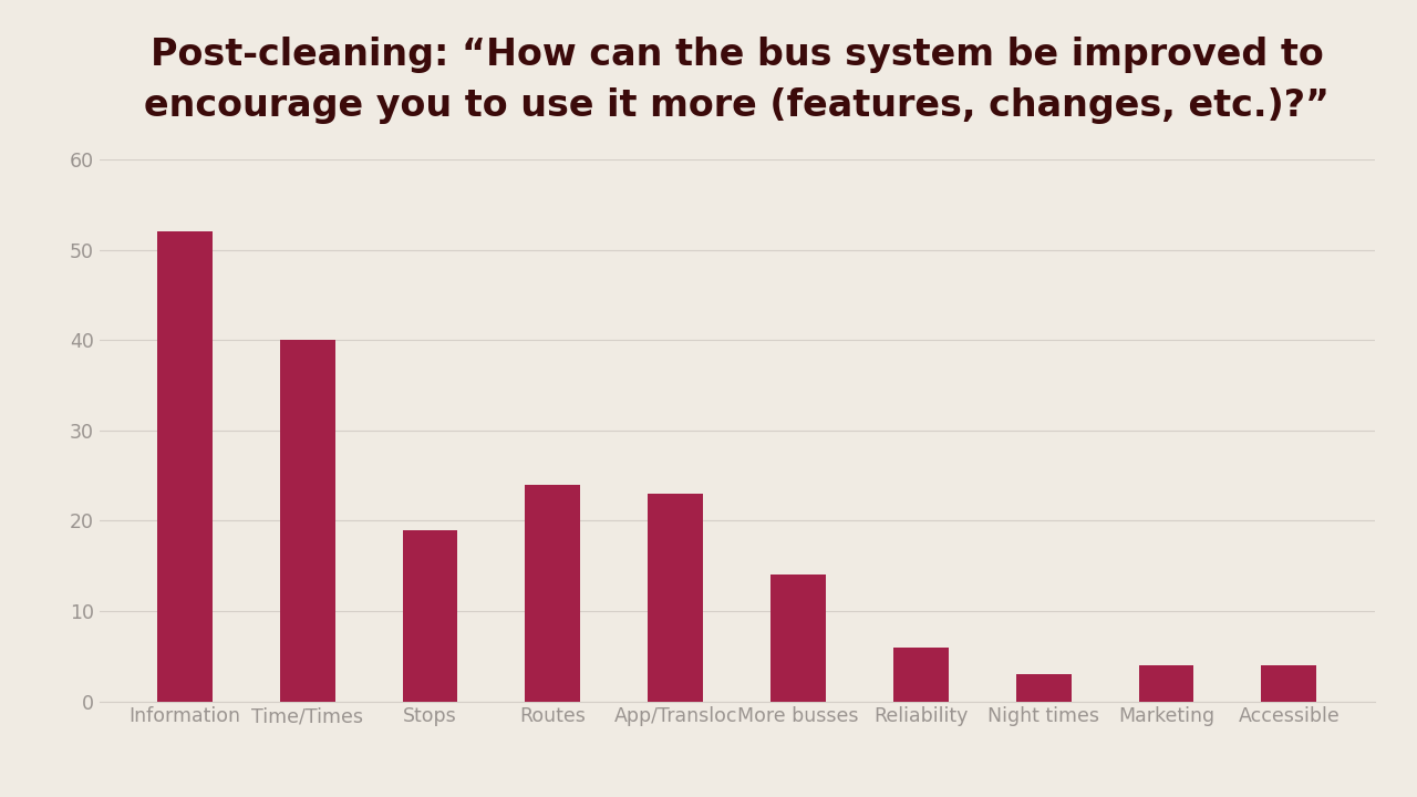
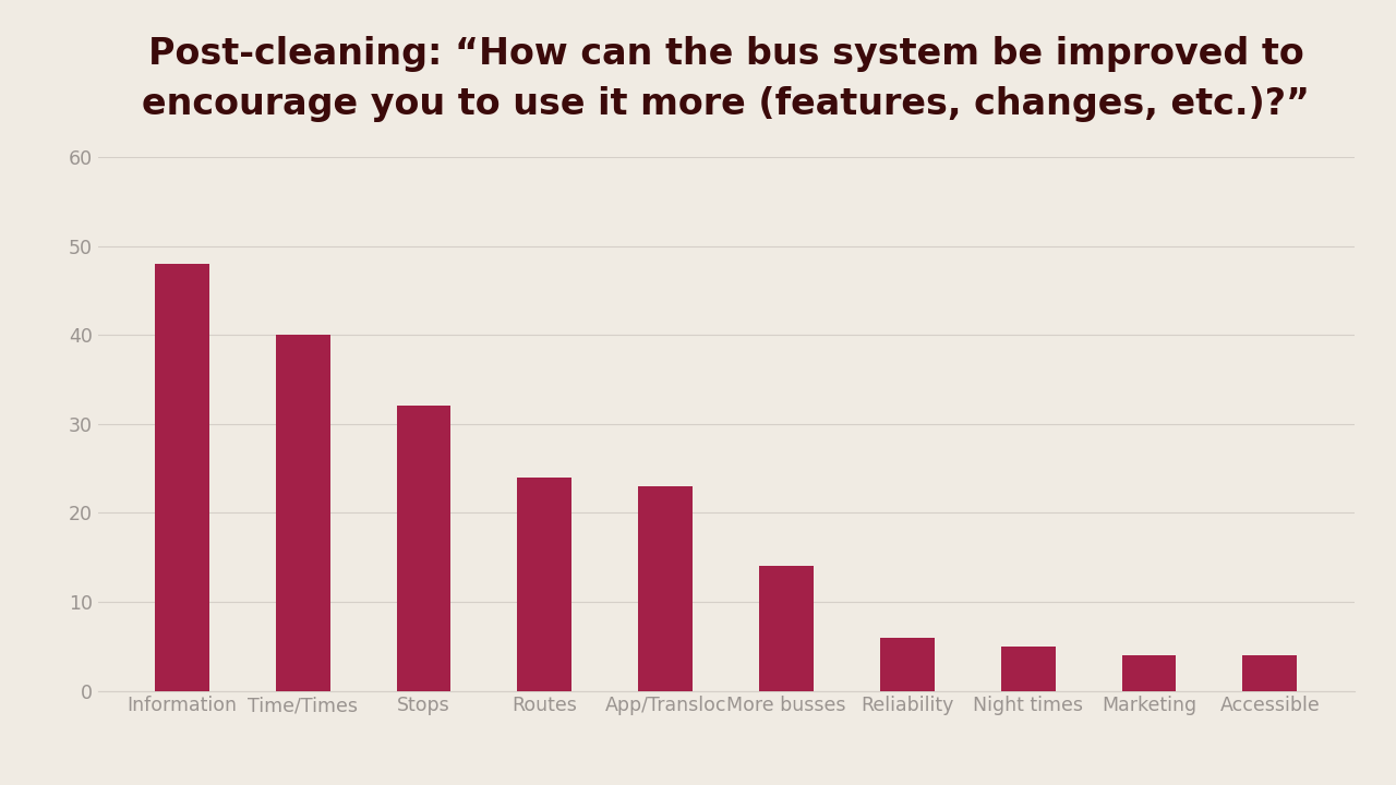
Information: 52 -> 48
Stops: 19 -> 32
Night times: 3 -> 5
